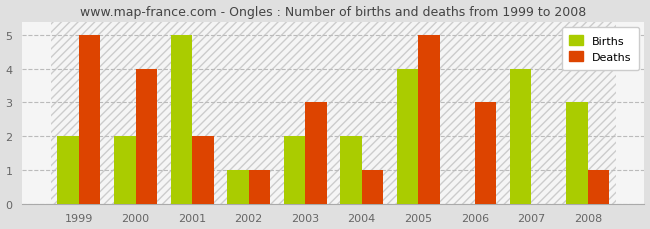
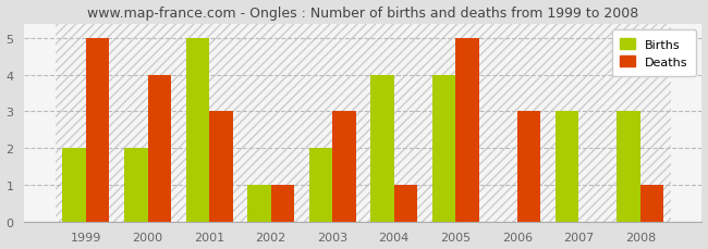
Deaths/2001: 2 -> 3
Births/2004: 2 -> 4
Births/2007: 4 -> 3
